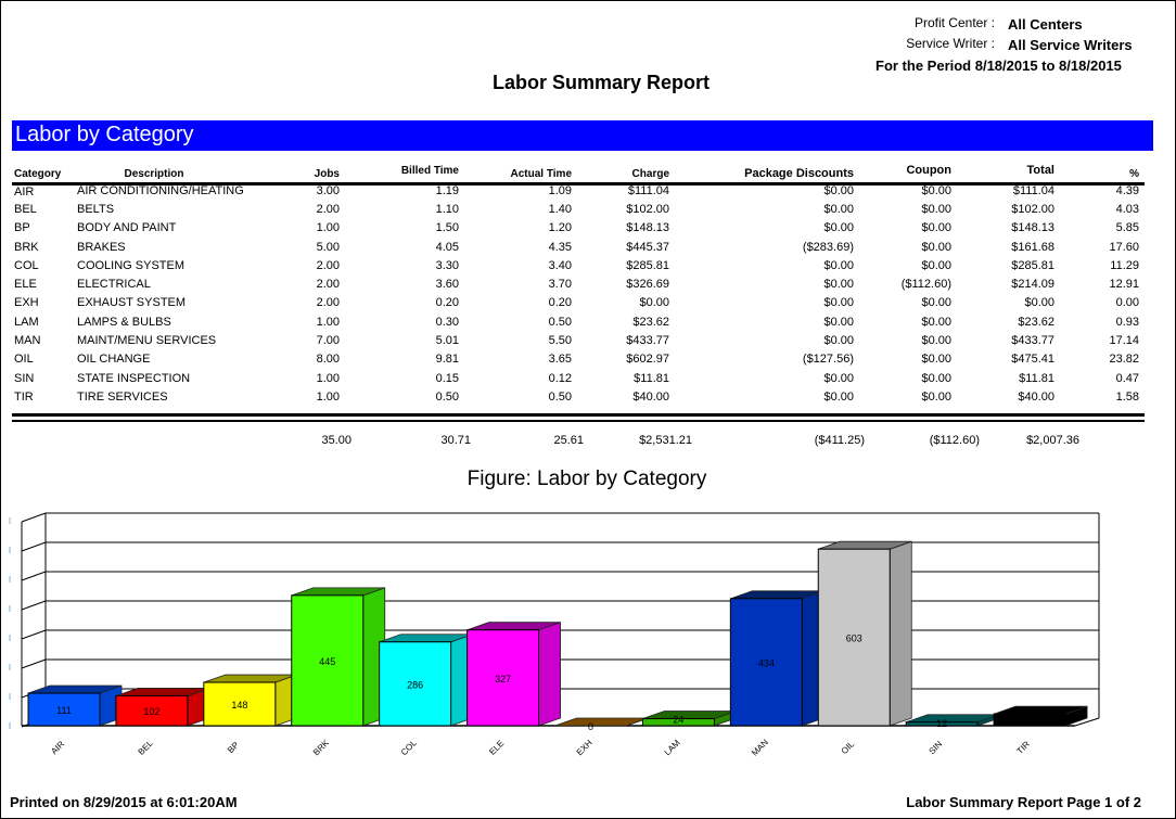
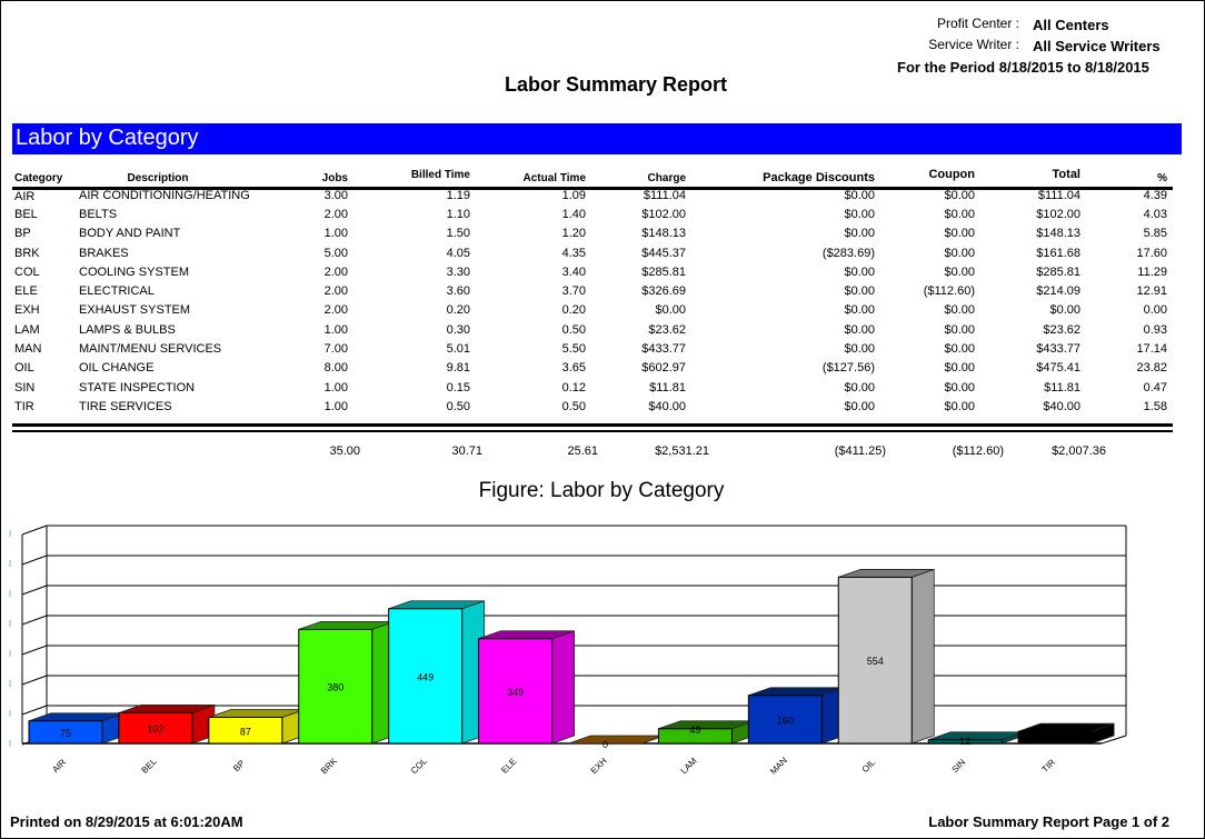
AIR: 111 -> 75
BP: 148 -> 87
BRK: 445 -> 380
COL: 286 -> 449
ELE: 327 -> 349
LAM: 24 -> 49
MAN: 434 -> 160
OIL: 603 -> 554
